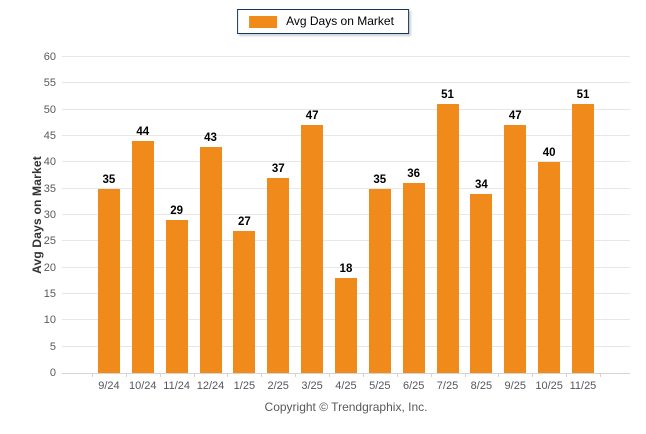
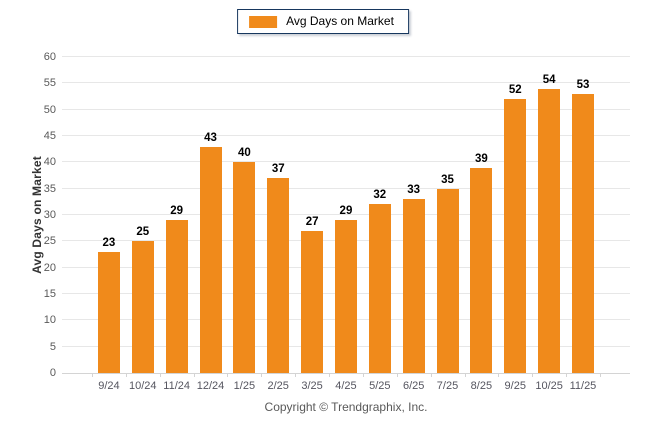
9/24: 35 -> 23
10/24: 44 -> 25
1/25: 27 -> 40
3/25: 47 -> 27
4/25: 18 -> 29
5/25: 35 -> 32
6/25: 36 -> 33
7/25: 51 -> 35
8/25: 34 -> 39
9/25: 47 -> 52
10/25: 40 -> 54
11/25: 51 -> 53
